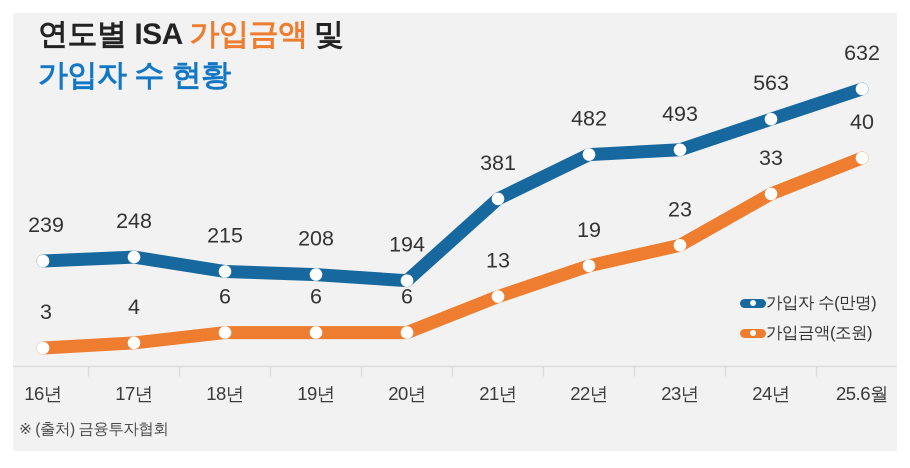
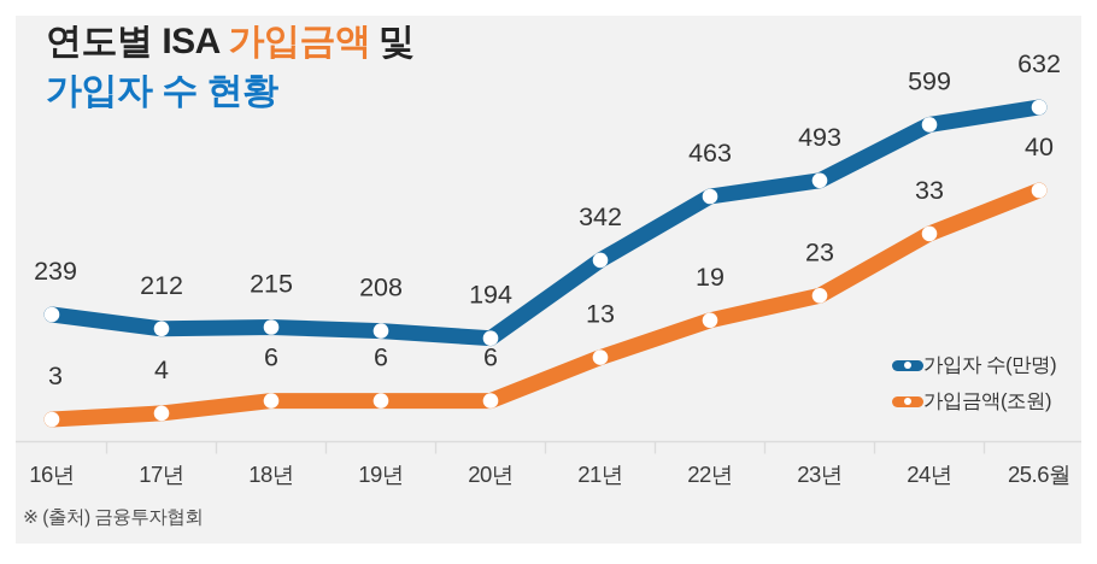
가입자 수(만명)/17년: 248 -> 212
가입자 수(만명)/21년: 381 -> 342
가입자 수(만명)/22년: 482 -> 463
가입자 수(만명)/24년: 563 -> 599
